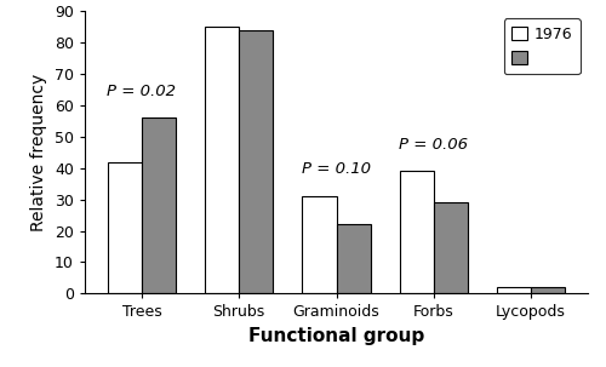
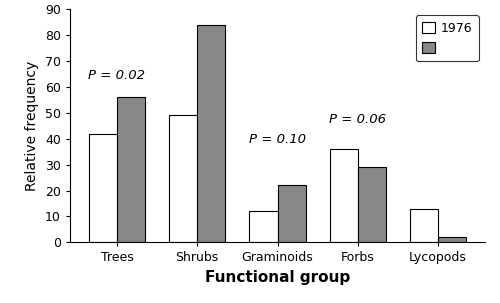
1976/Shrubs: 85 -> 49
1976/Graminoids: 31 -> 12
1976/Forbs: 39 -> 36
1976/Lycopods: 2 -> 13
